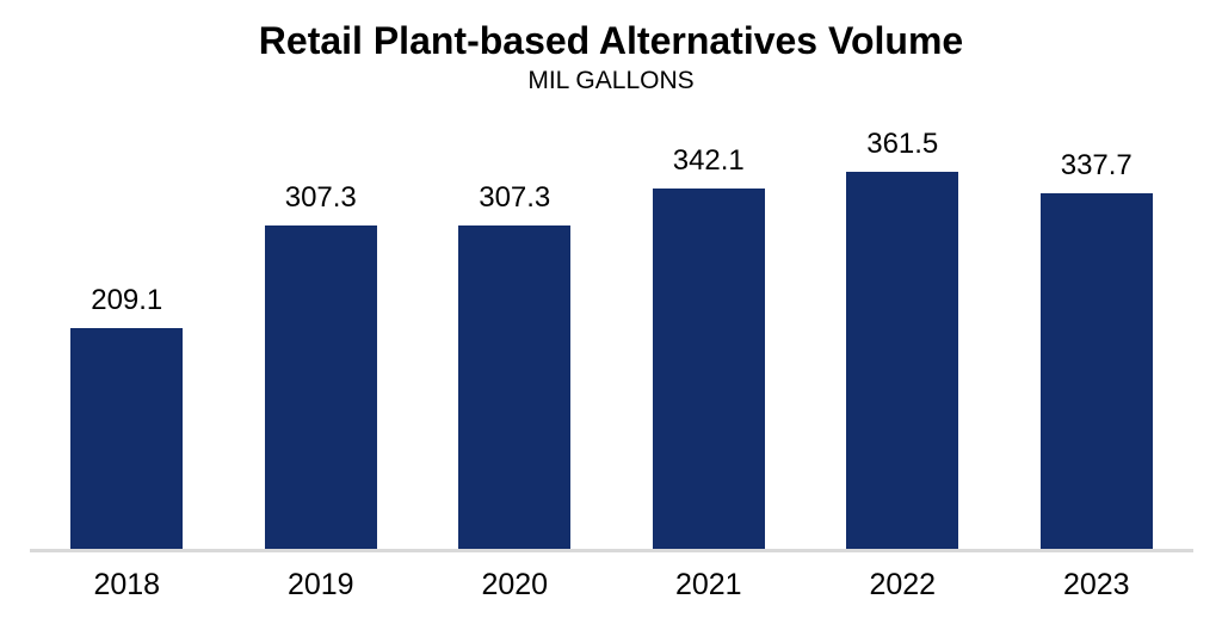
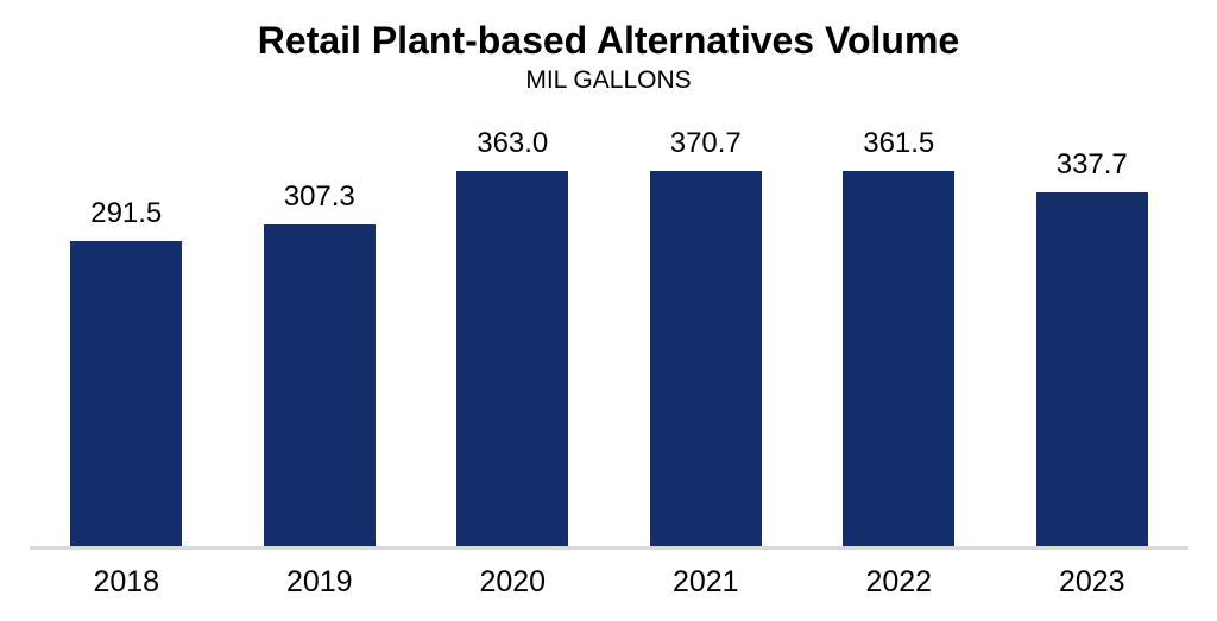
2018: 209.1 -> 291.5
2020: 307.3 -> 363.0
2021: 342.1 -> 370.7
